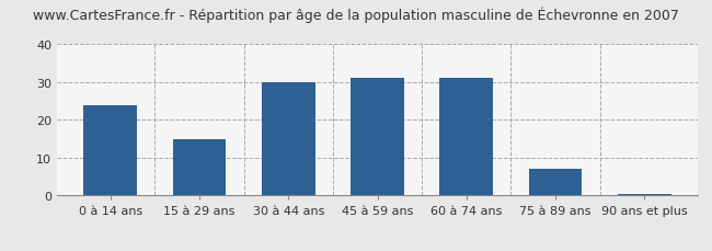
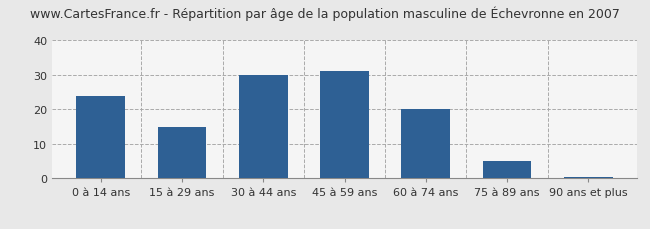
60 à 74 ans: 31.0 -> 20.0
75 à 89 ans: 7.0 -> 5.0
